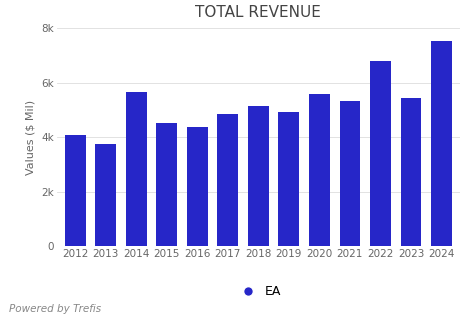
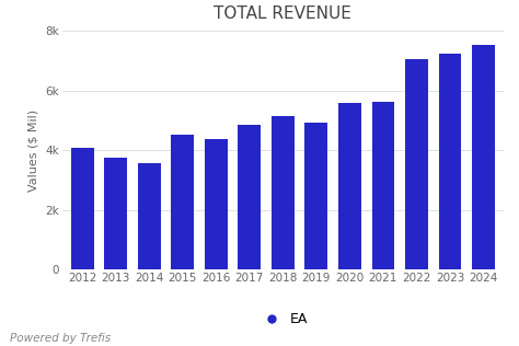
2014: 5.65k -> 3.58k
2021: 5.35k -> 5.63k
2022: 6.80k -> 7.05k
2023: 5.45k -> 7.25k
